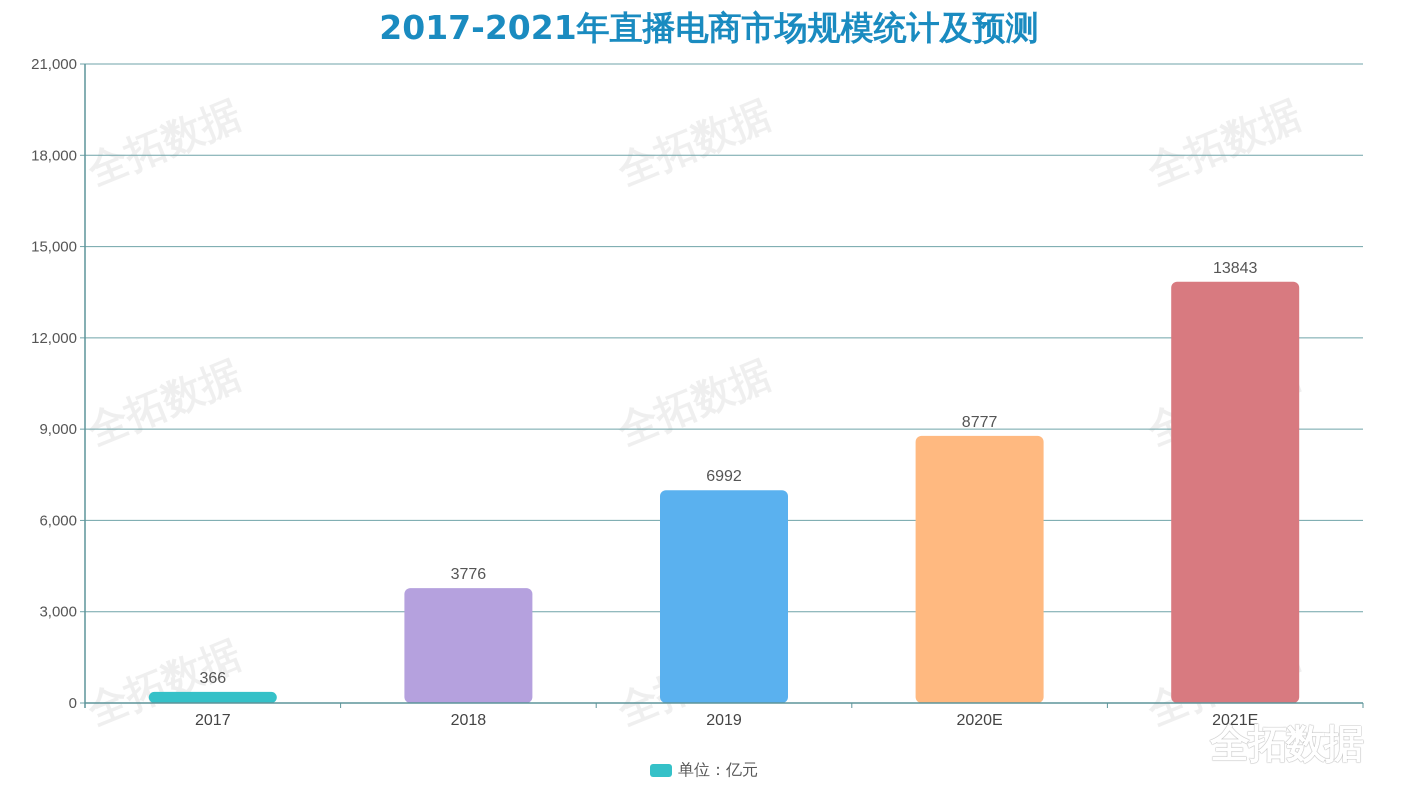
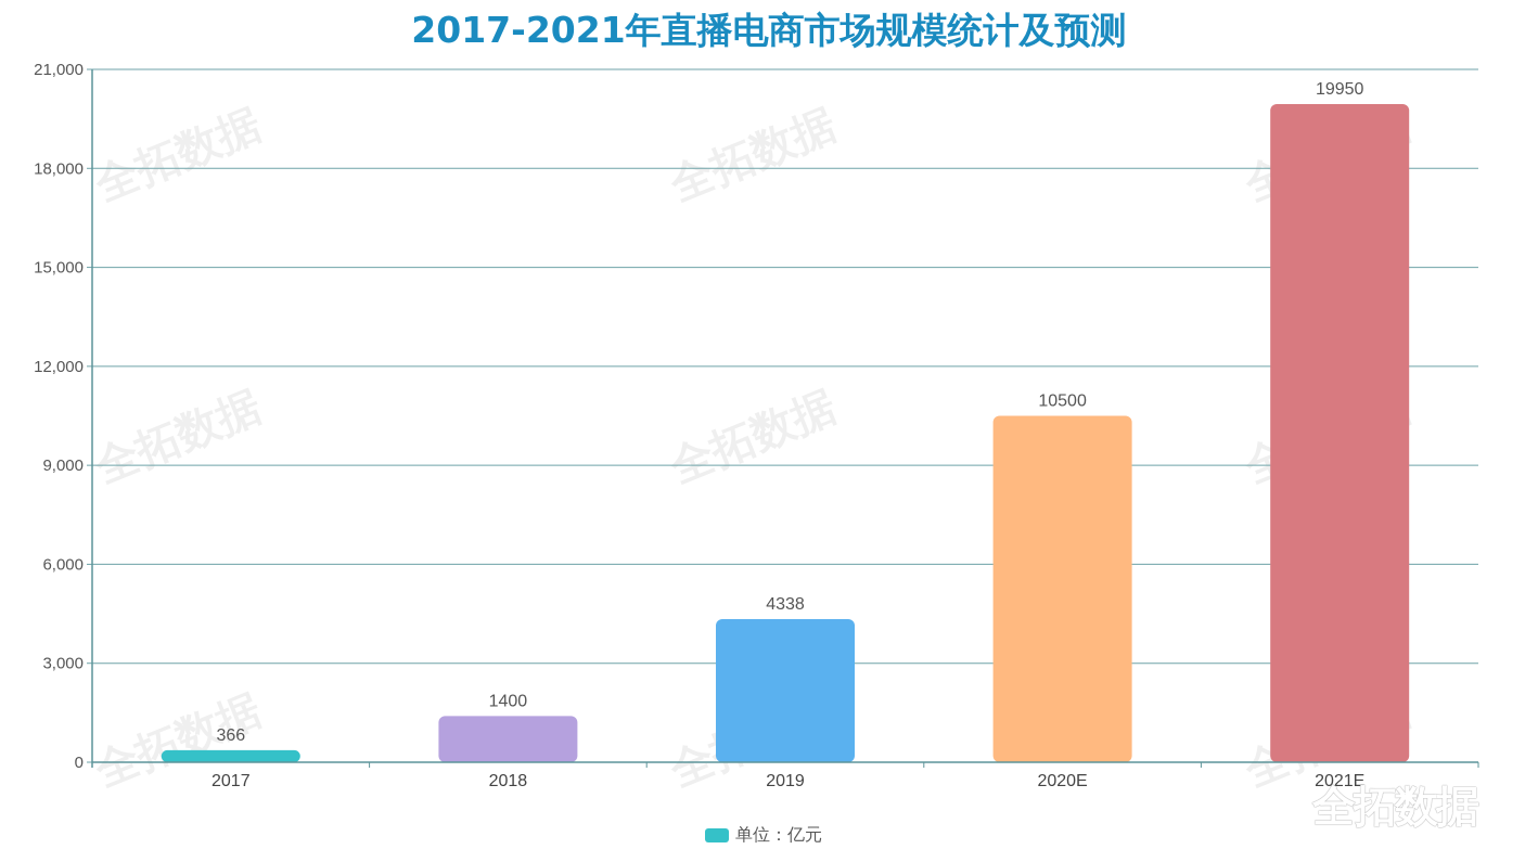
2018: 3776 -> 1400
2019: 6992 -> 4338
2020E: 8777 -> 10500
2021E: 13843 -> 19950
